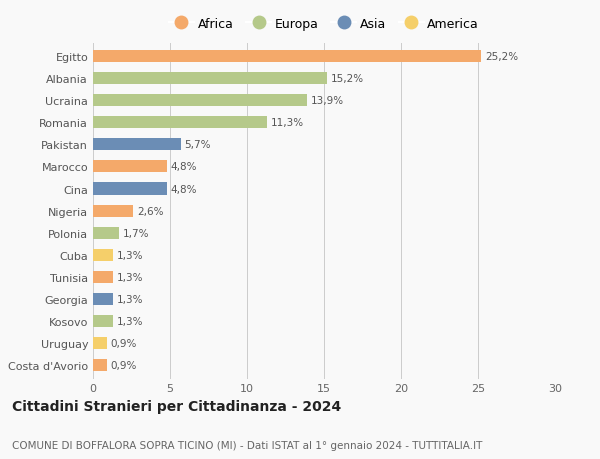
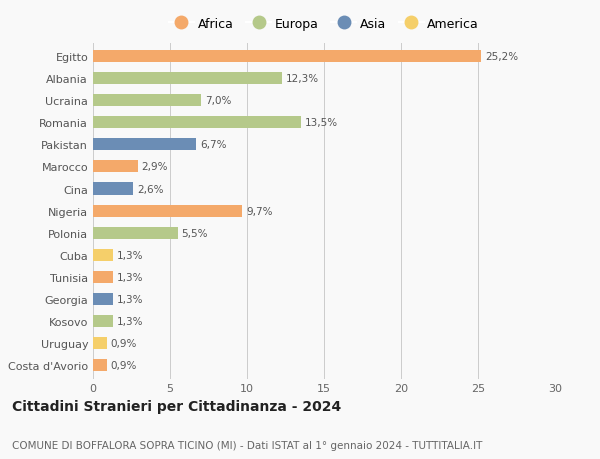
Albania: 15,2% -> 12,3%
Ucraina: 13,9% -> 7,0%
Romania: 11,3% -> 13,5%
Pakistan: 5,7% -> 6,7%
Marocco: 4,8% -> 2,9%
Cina: 4,8% -> 2,6%
Nigeria: 2,6% -> 9,7%
Polonia: 1,7% -> 5,5%
